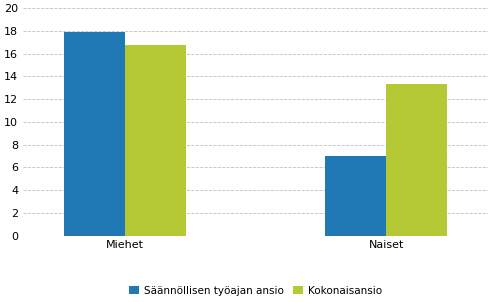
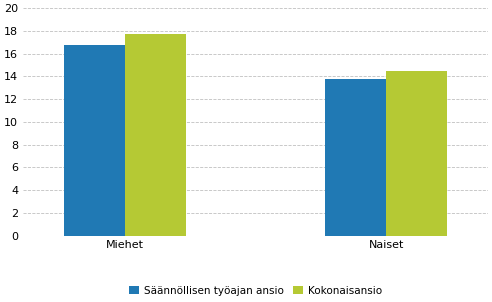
Säännöllisen työajan ansio/Miehet: 17.9 -> 16.8
Kokonaisansio/Miehet: 16.8 -> 17.7
Säännöllisen työajan ansio/Naiset: 7.0 -> 13.8
Kokonaisansio/Naiset: 13.3 -> 14.5
